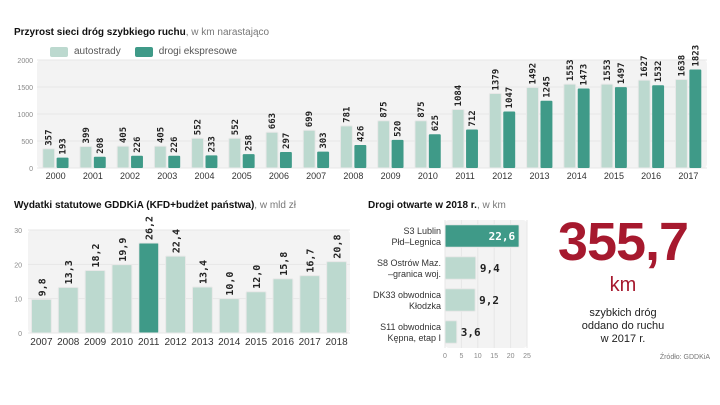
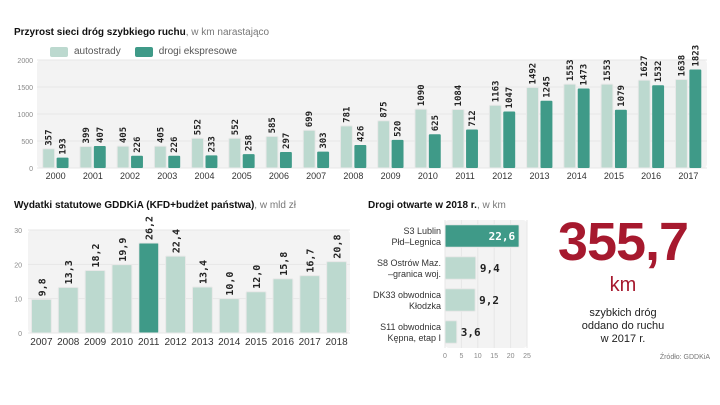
Przyrost sieci dróg szybkiego ruchu/drogi ekspresowe/2001: 208 -> 407
Przyrost sieci dróg szybkiego ruchu/autostrady/2006: 663 -> 585
Przyrost sieci dróg szybkiego ruchu/autostrady/2010: 875 -> 1090
Przyrost sieci dróg szybkiego ruchu/autostrady/2012: 1379 -> 1163
Przyrost sieci dróg szybkiego ruchu/drogi ekspresowe/2015: 1497 -> 1079
